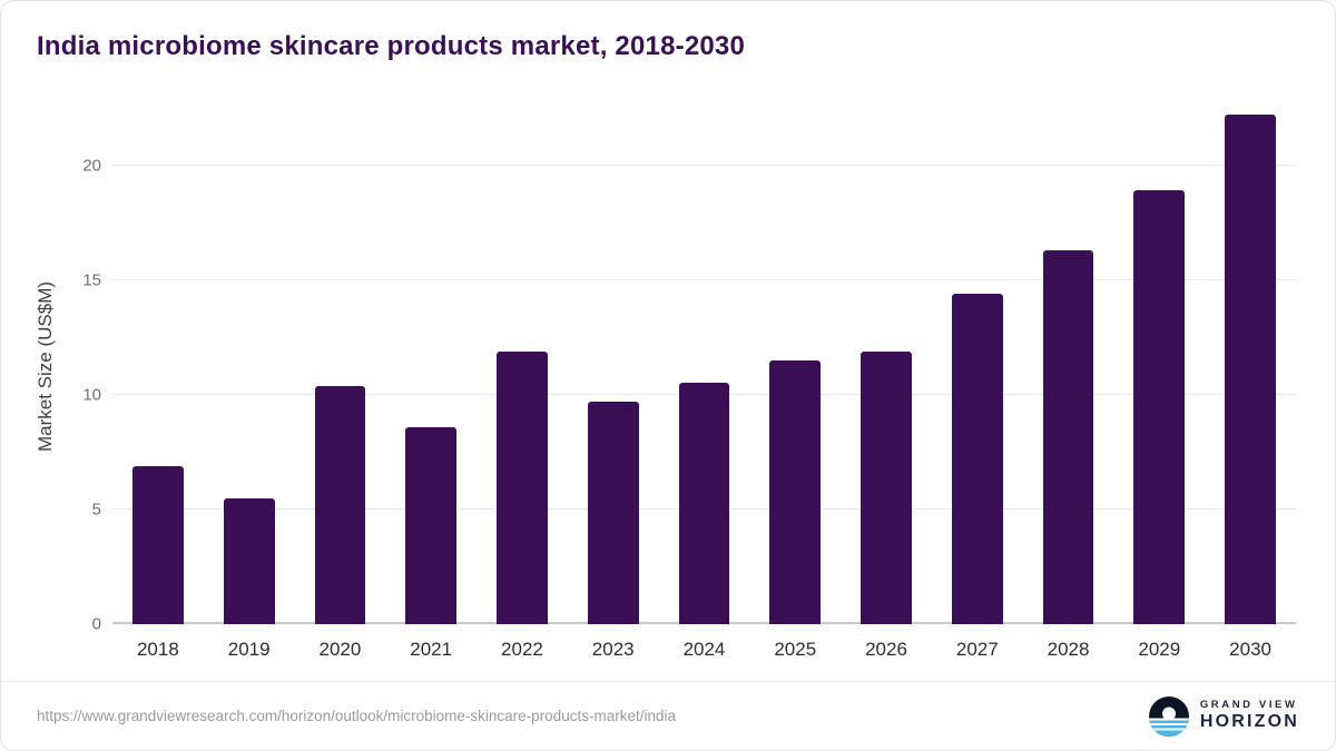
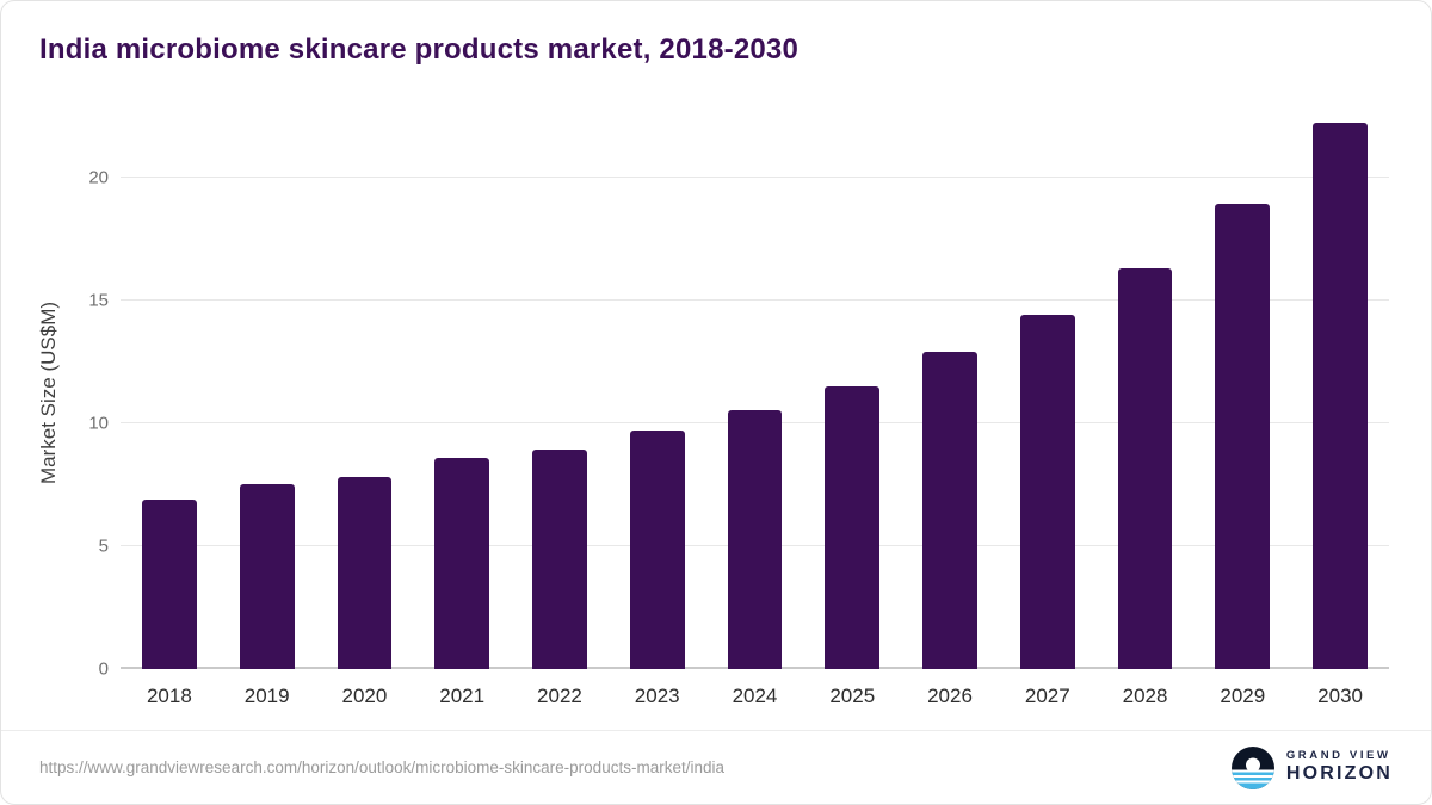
2019: 5.5 -> 7.5
2020: 10.4 -> 7.8
2022: 11.9 -> 8.9
2026: 11.9 -> 12.9
